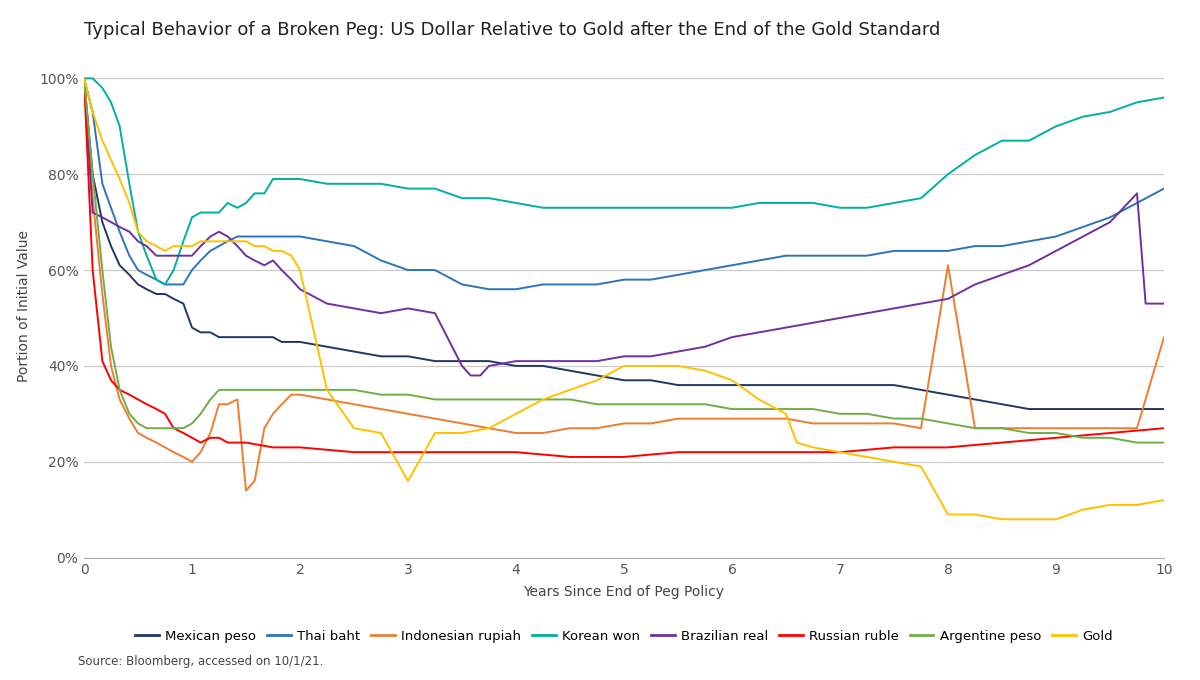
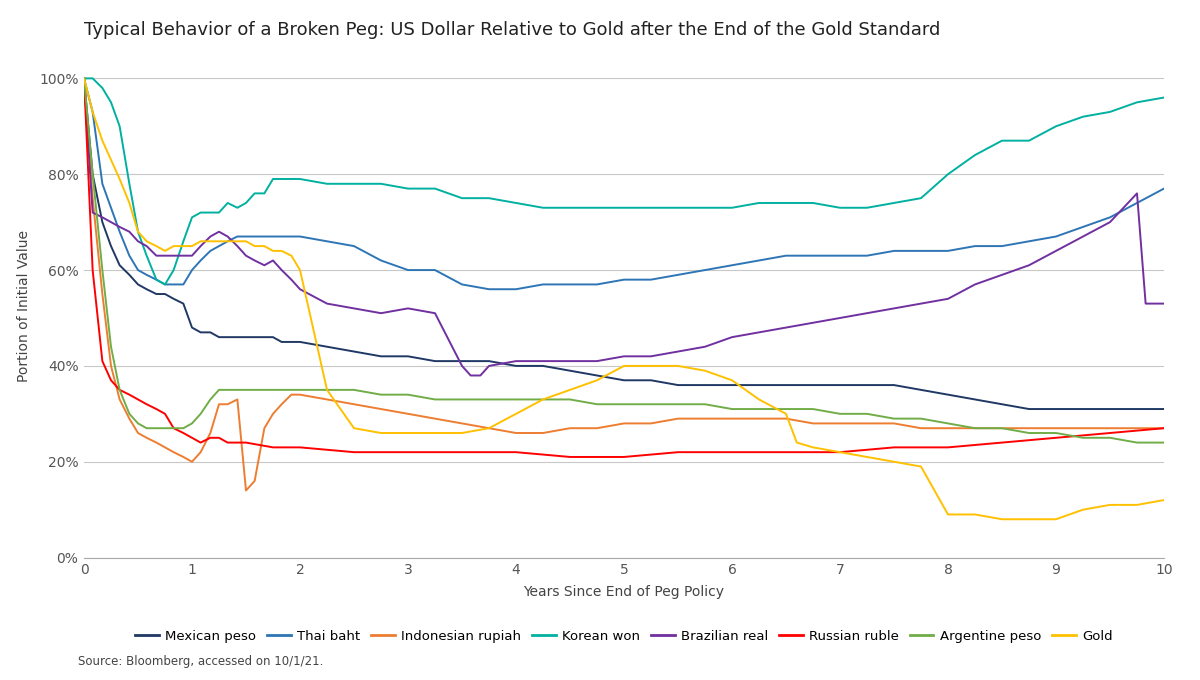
Gold/3: 16% -> 26%
Indonesian rupiah/8: 61% -> 27%
Indonesian rupiah/10: 46% -> 27%
